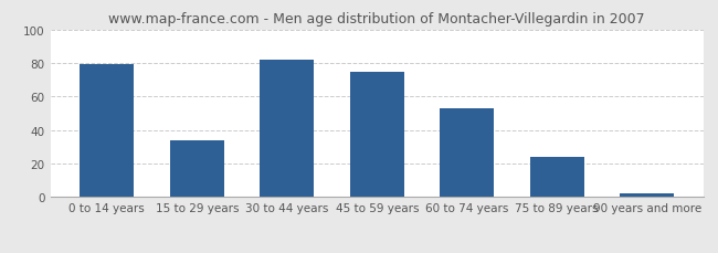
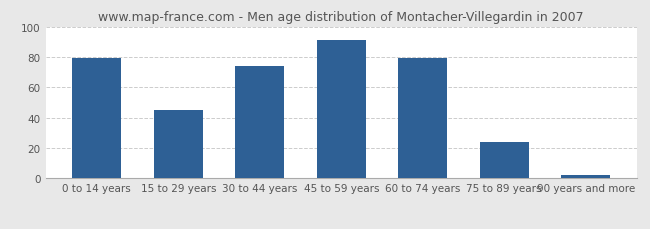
15 to 29 years: 34 -> 45
30 to 44 years: 82 -> 74
45 to 59 years: 75 -> 91
60 to 74 years: 53 -> 79
